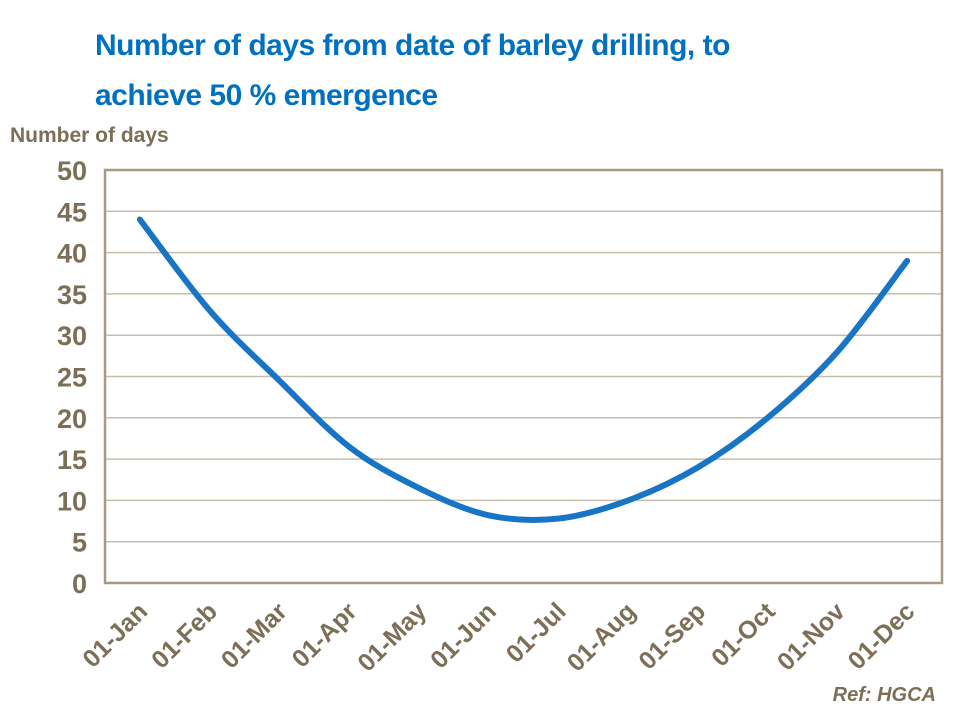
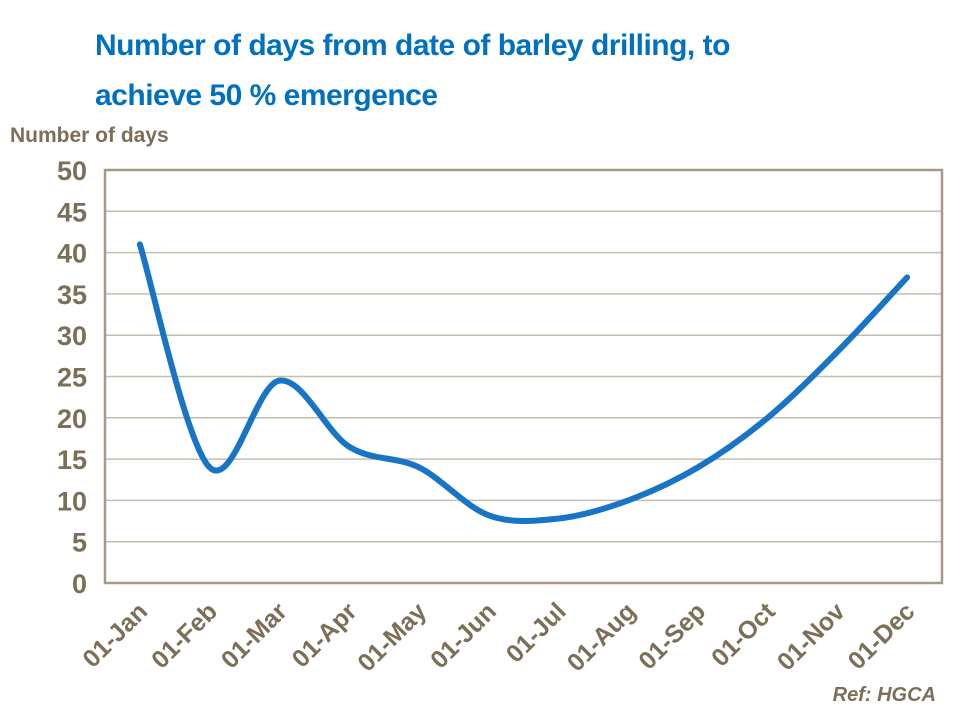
01-Jan: 44 -> 41
01-Feb: 33 -> 14
01-May: 12 -> 14
01-Dec: 39 -> 37
